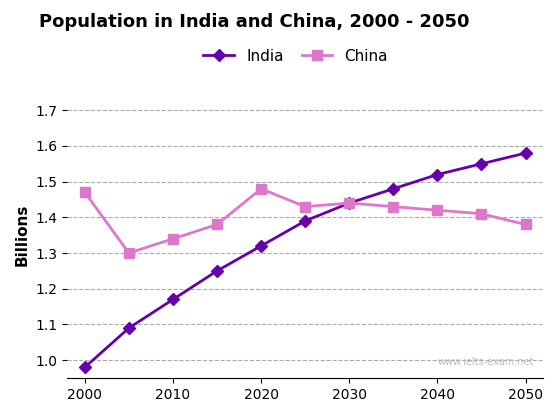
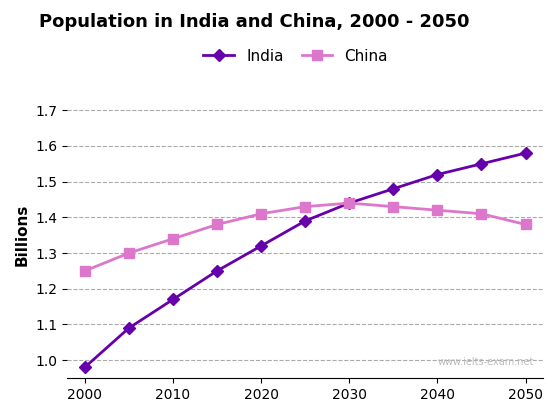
China/2000: 1.47 -> 1.25
China/2020: 1.48 -> 1.41
